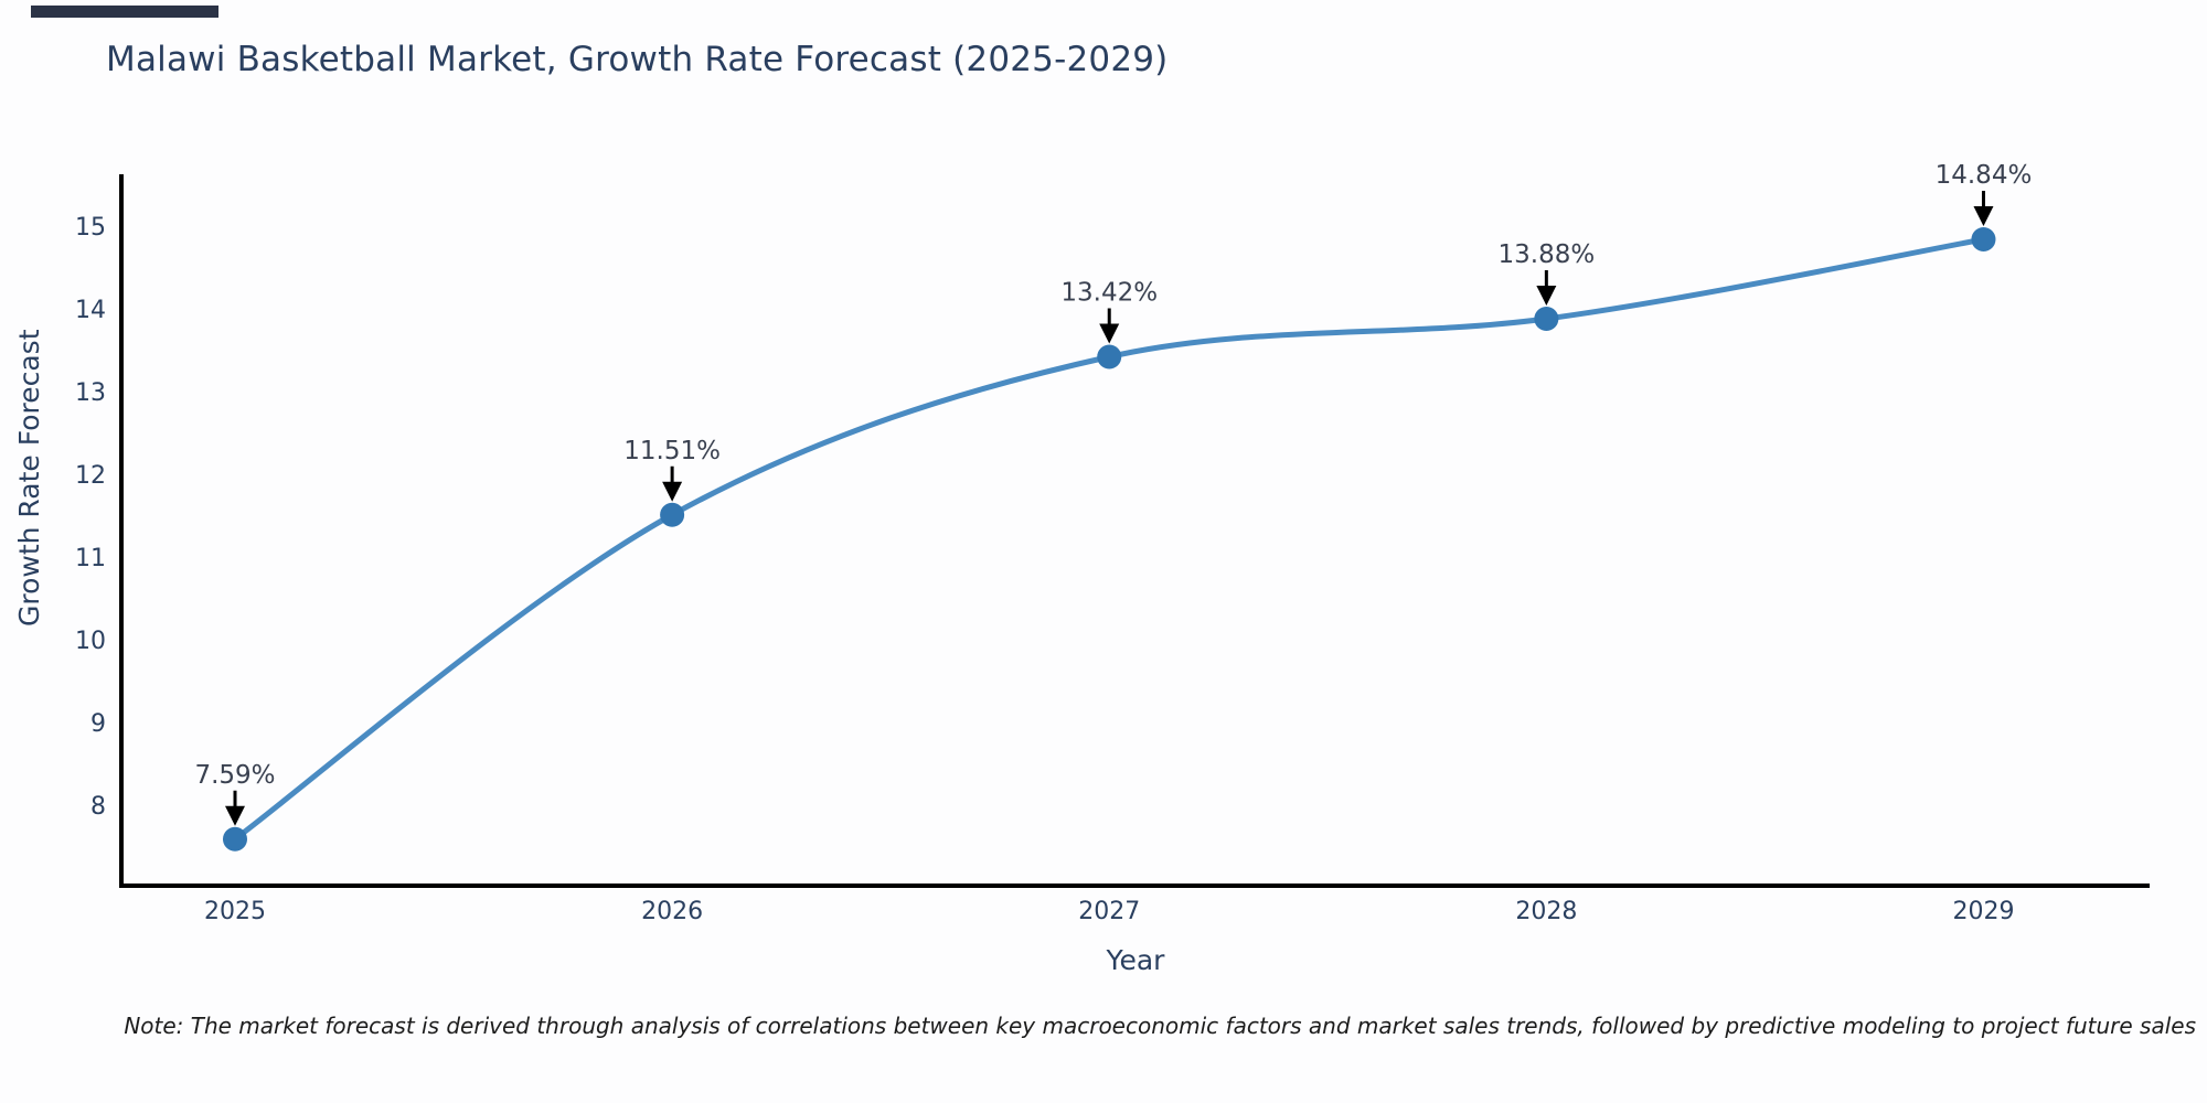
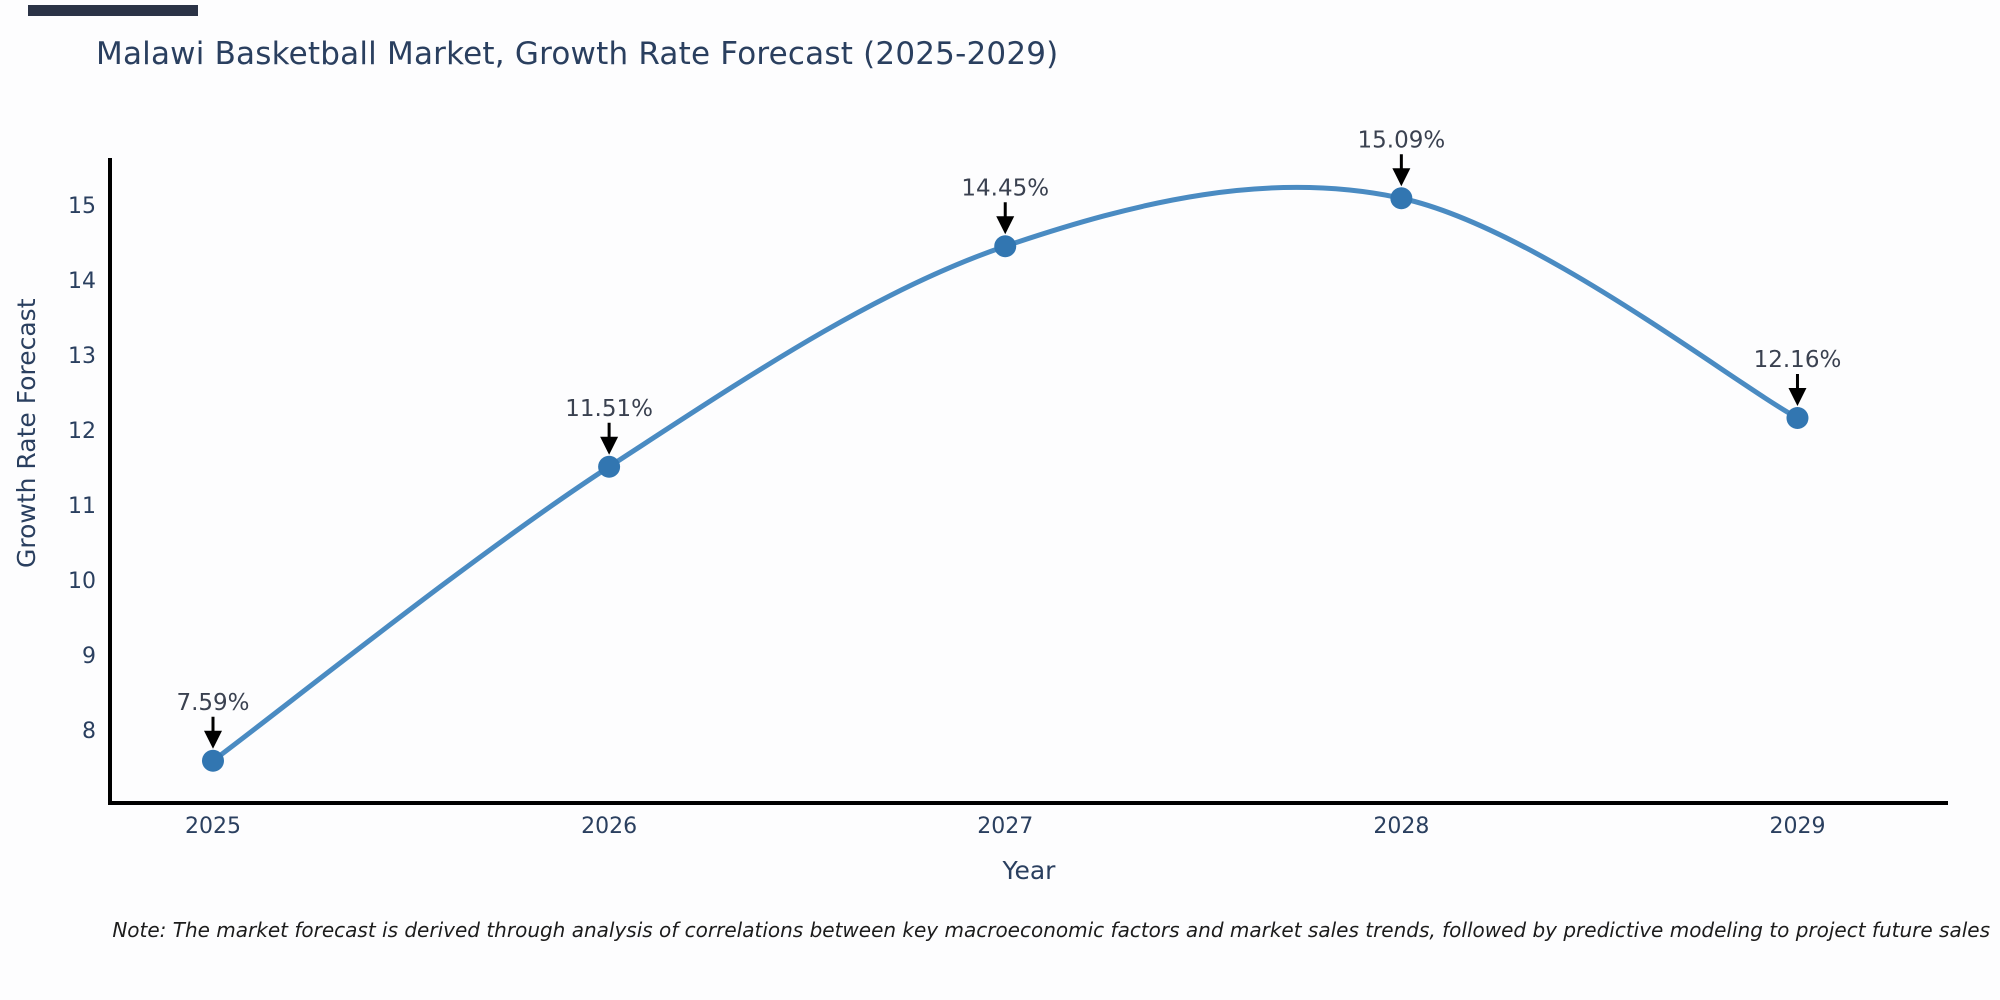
2027: 13.42% -> 14.45%
2028: 13.88% -> 15.09%
2029: 14.84% -> 12.16%
